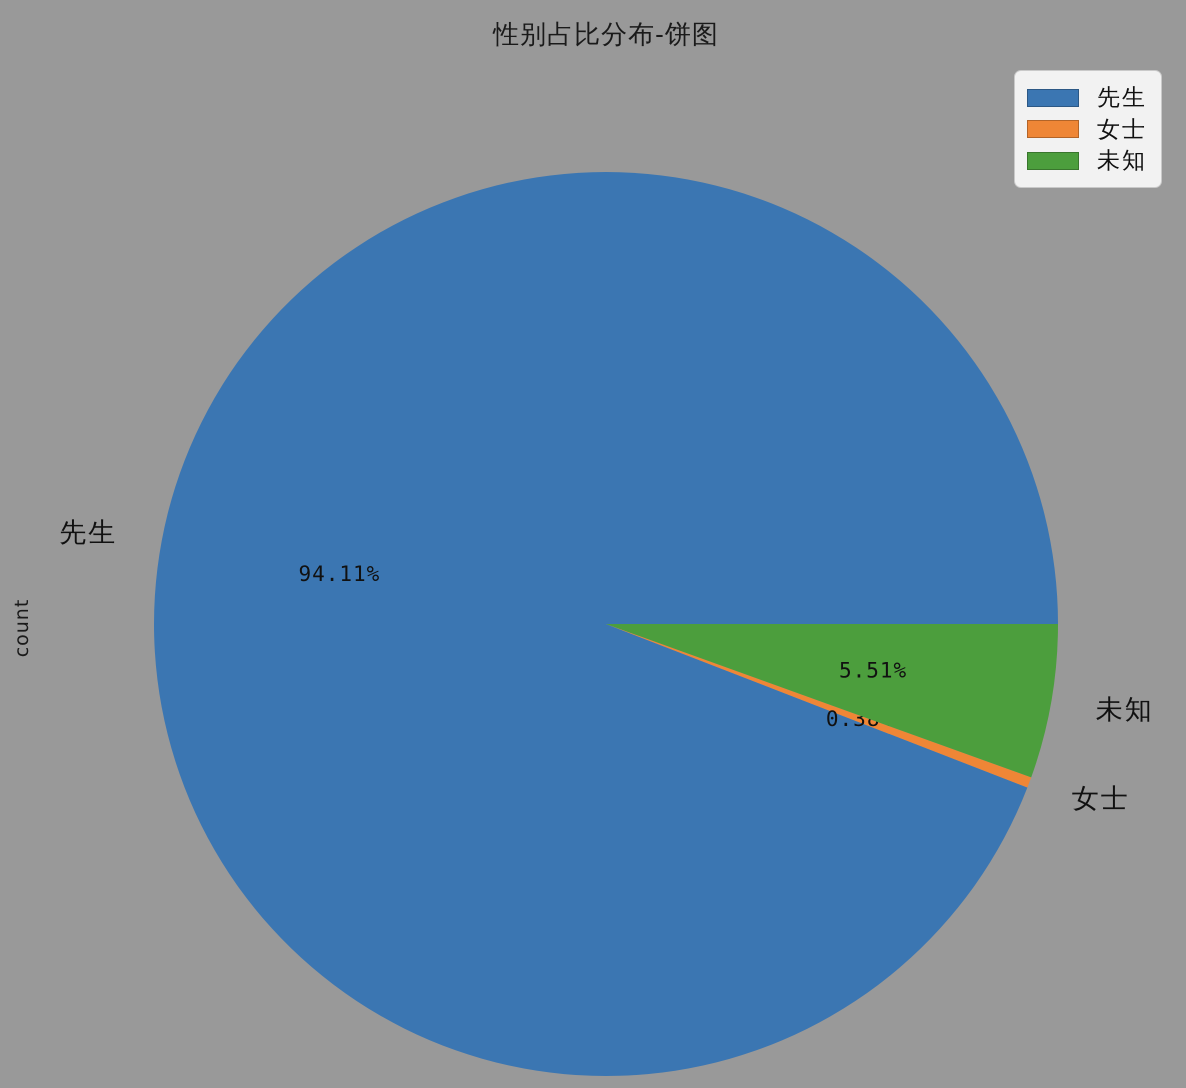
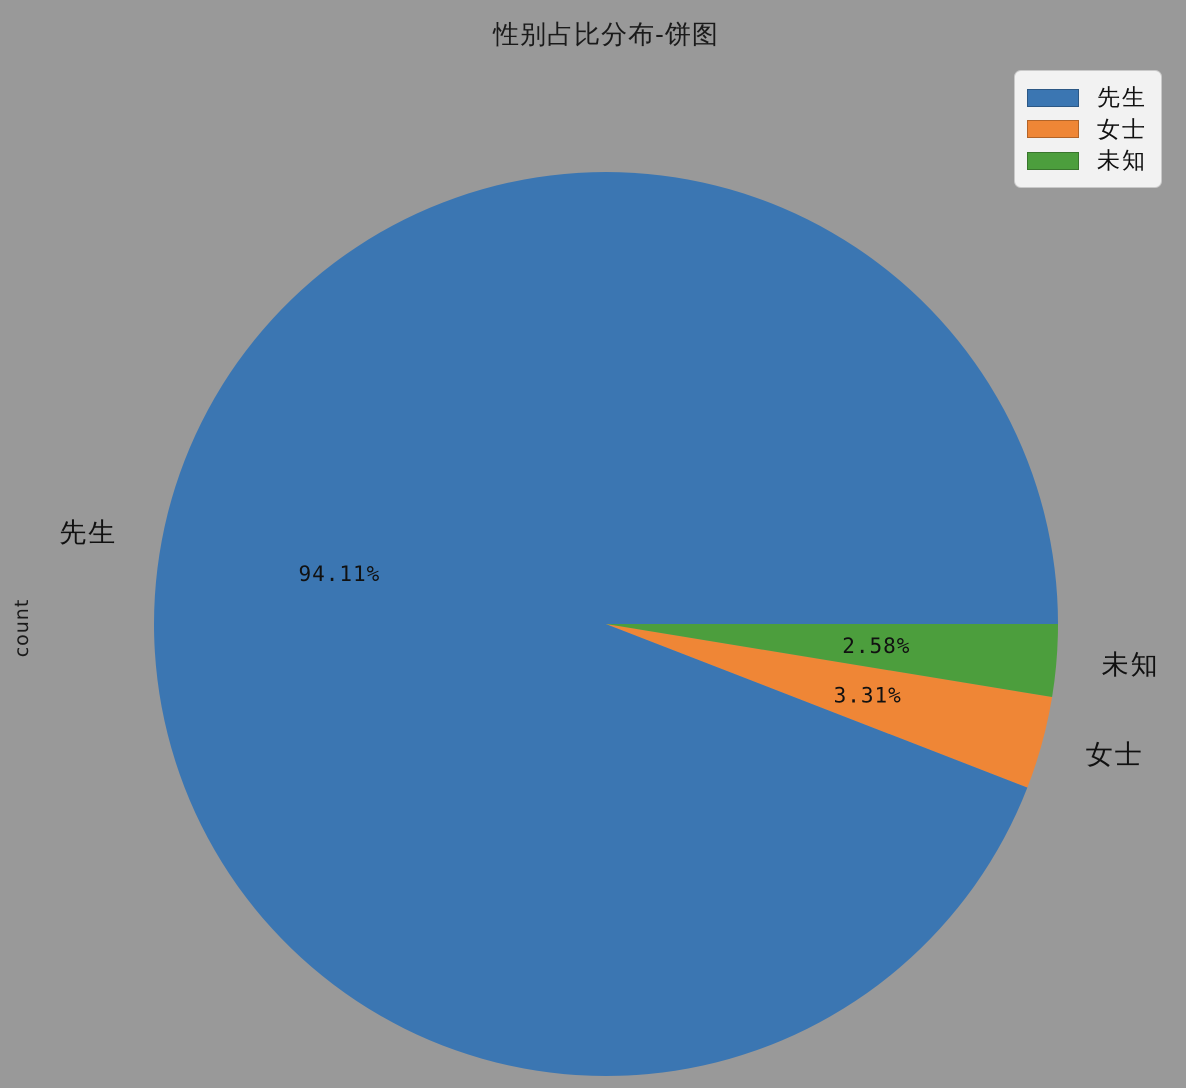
女士: 0.38% -> 3.31%
未知: 5.51% -> 2.58%
